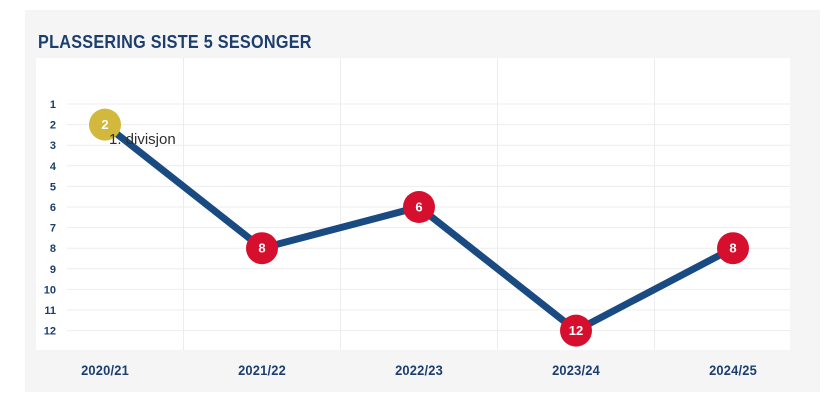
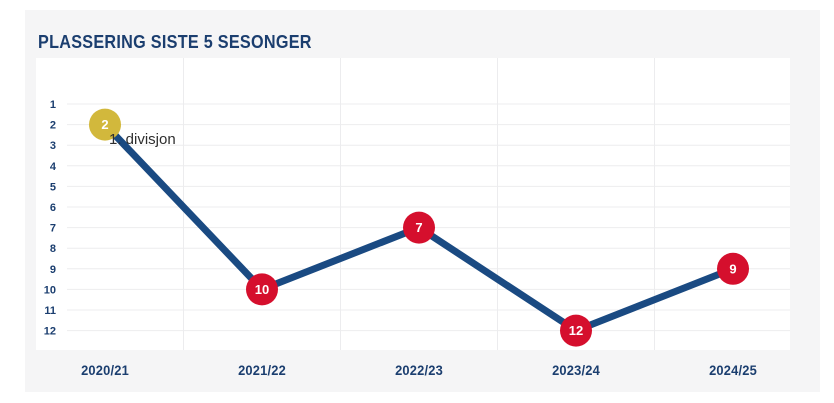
2021/22: 8 -> 10
2022/23: 6 -> 7
2024/25: 8 -> 9
